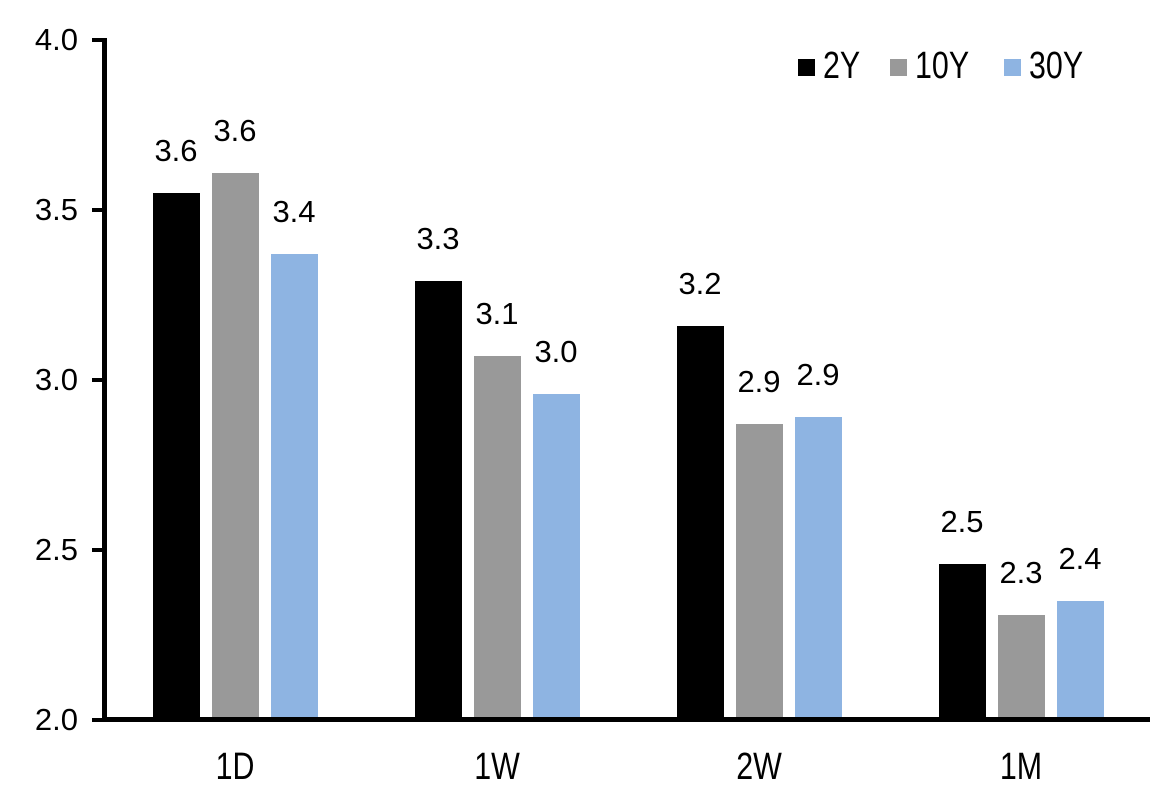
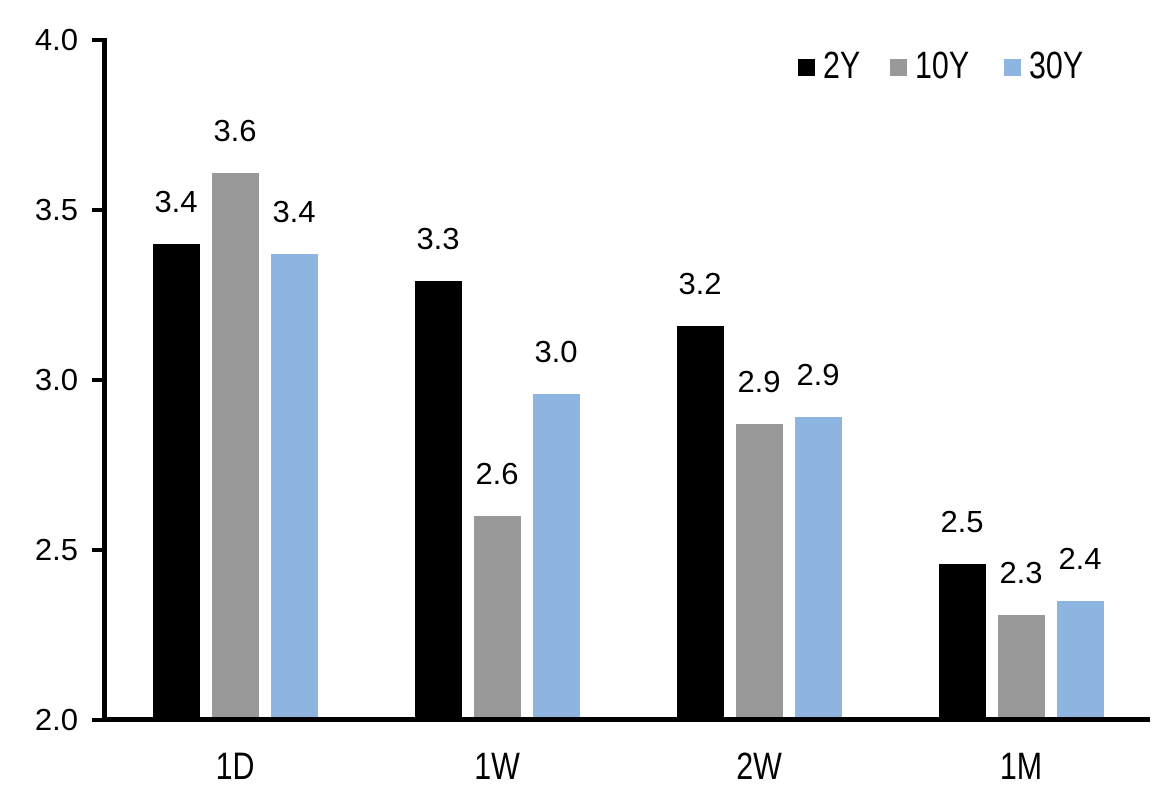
2Y/1D: 3.6 -> 3.4
10Y/1W: 3.1 -> 2.6
